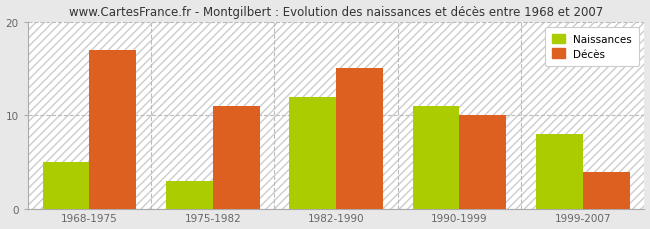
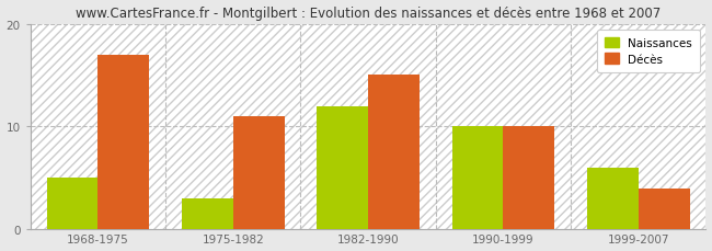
Naissances/1990-1999: 11 -> 10
Naissances/1999-2007: 8 -> 6
